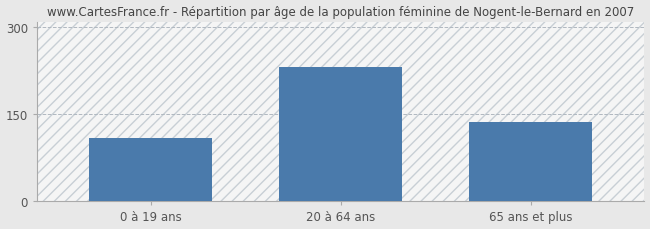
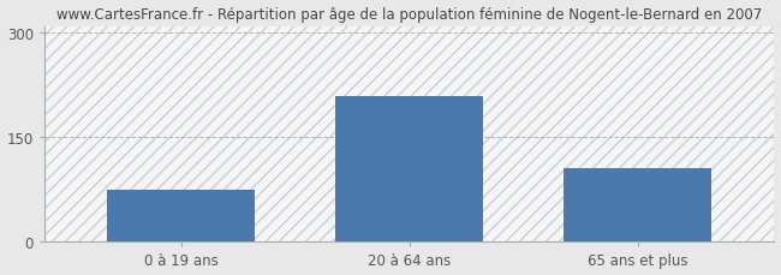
0 à 19 ans: 110 -> 74
20 à 64 ans: 232 -> 210
65 ans et plus: 136 -> 106
